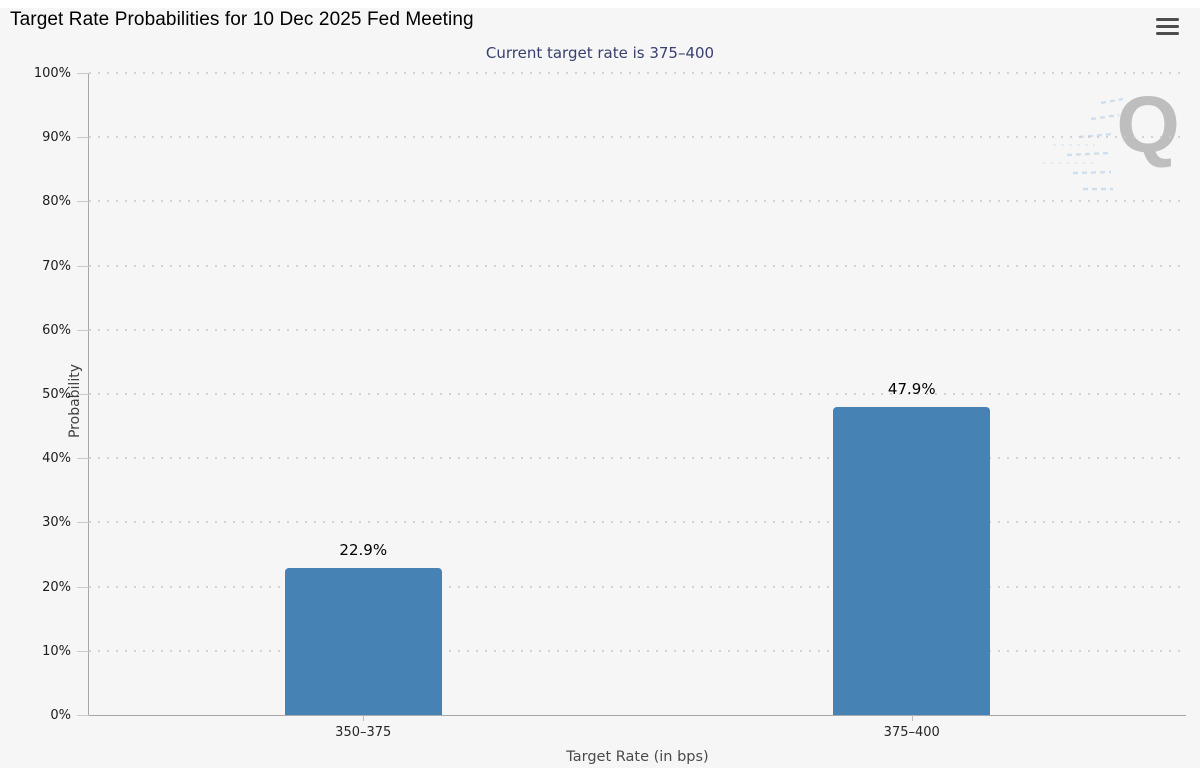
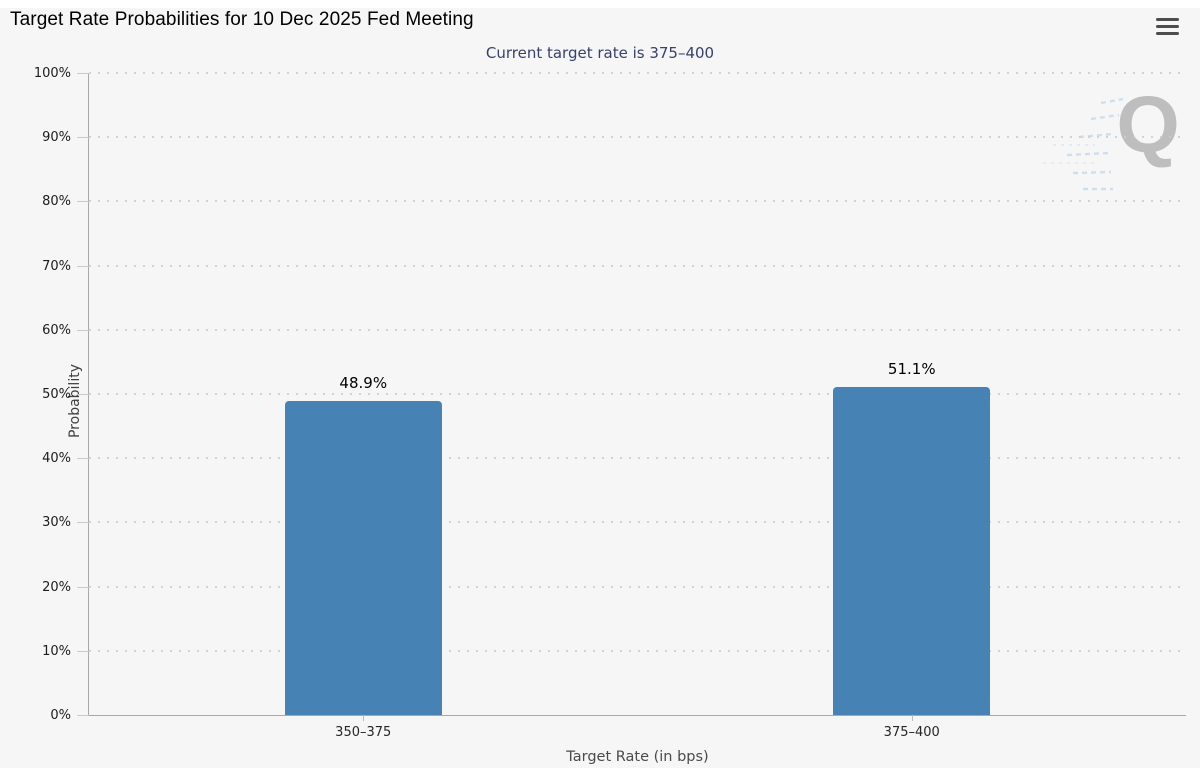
350–375: 22.9% -> 48.9%
375–400: 47.9% -> 51.1%
